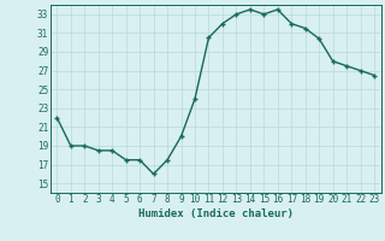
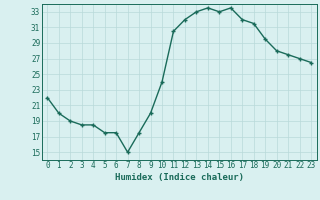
1: 19.0 -> 20.0
7: 16.0 -> 15.0
19: 30.4 -> 29.5
